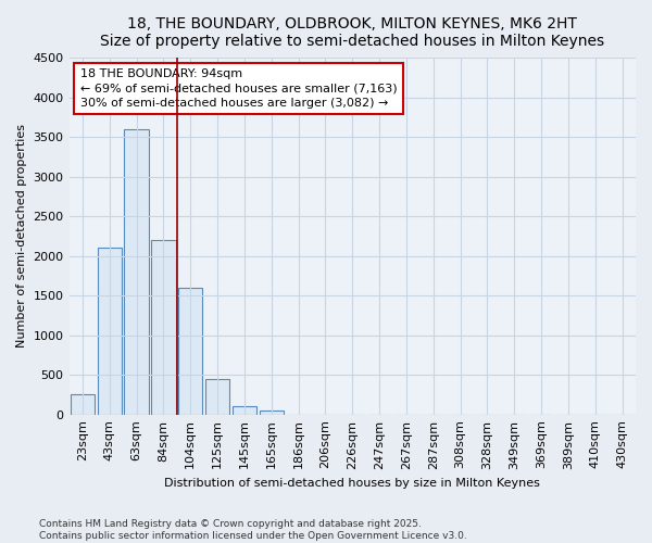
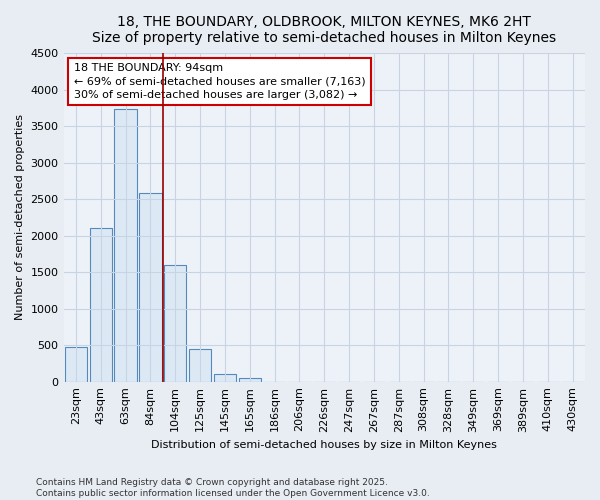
23sqm: 250 -> 480
63sqm: 3600 -> 3740
84sqm: 2200 -> 2580
